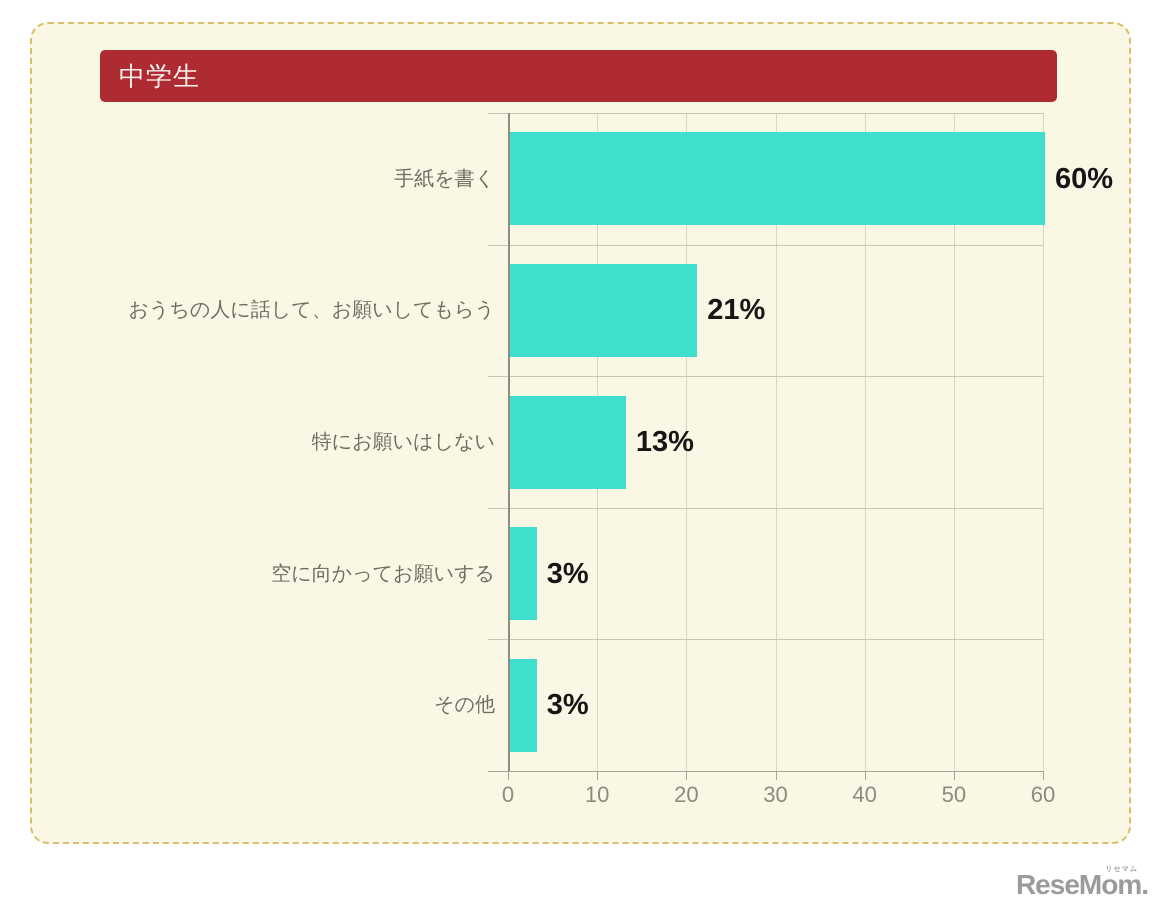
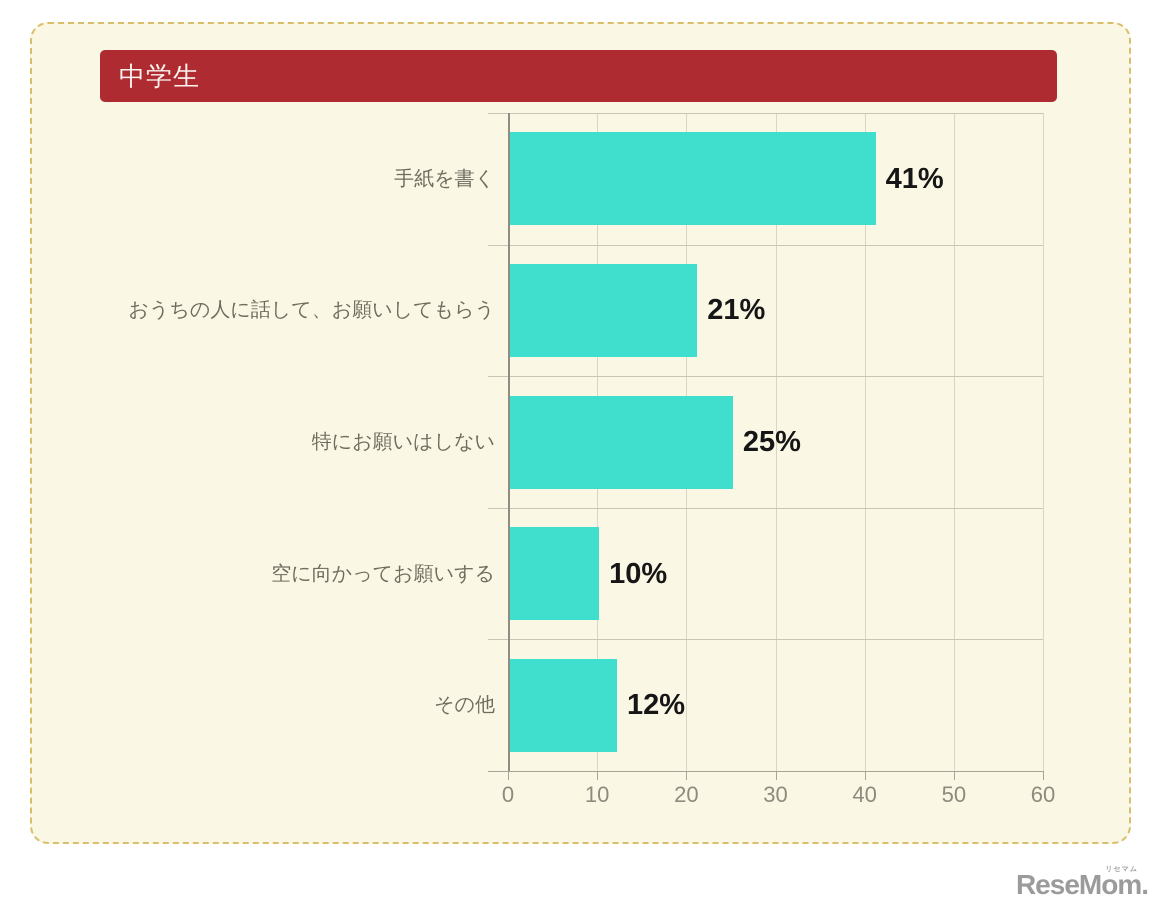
手紙を書く: 60% -> 41%
特にお願いはしない: 13% -> 25%
空に向かってお願いする: 3% -> 10%
その他: 3% -> 12%
